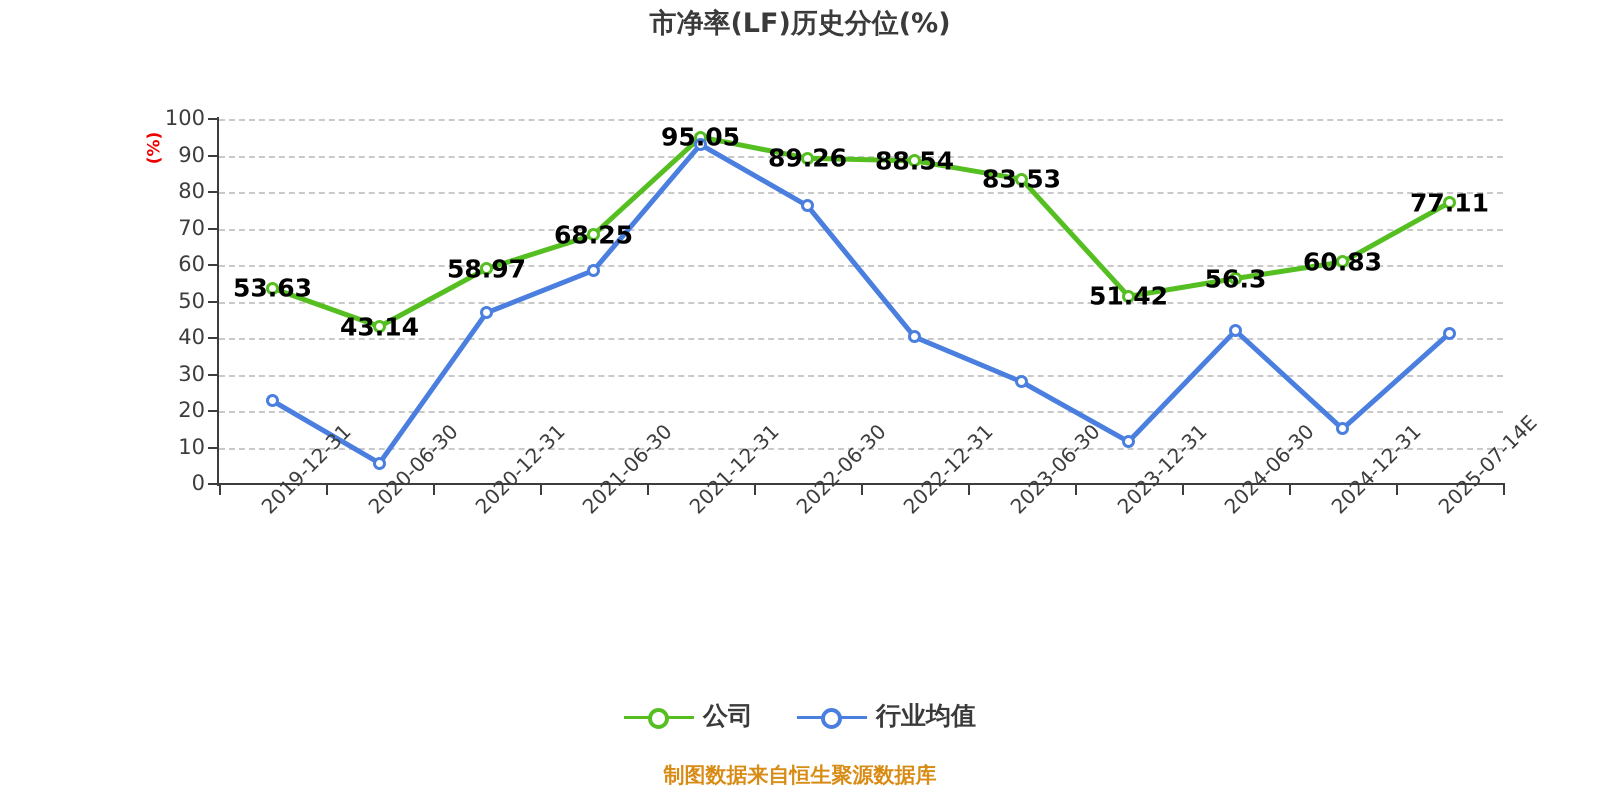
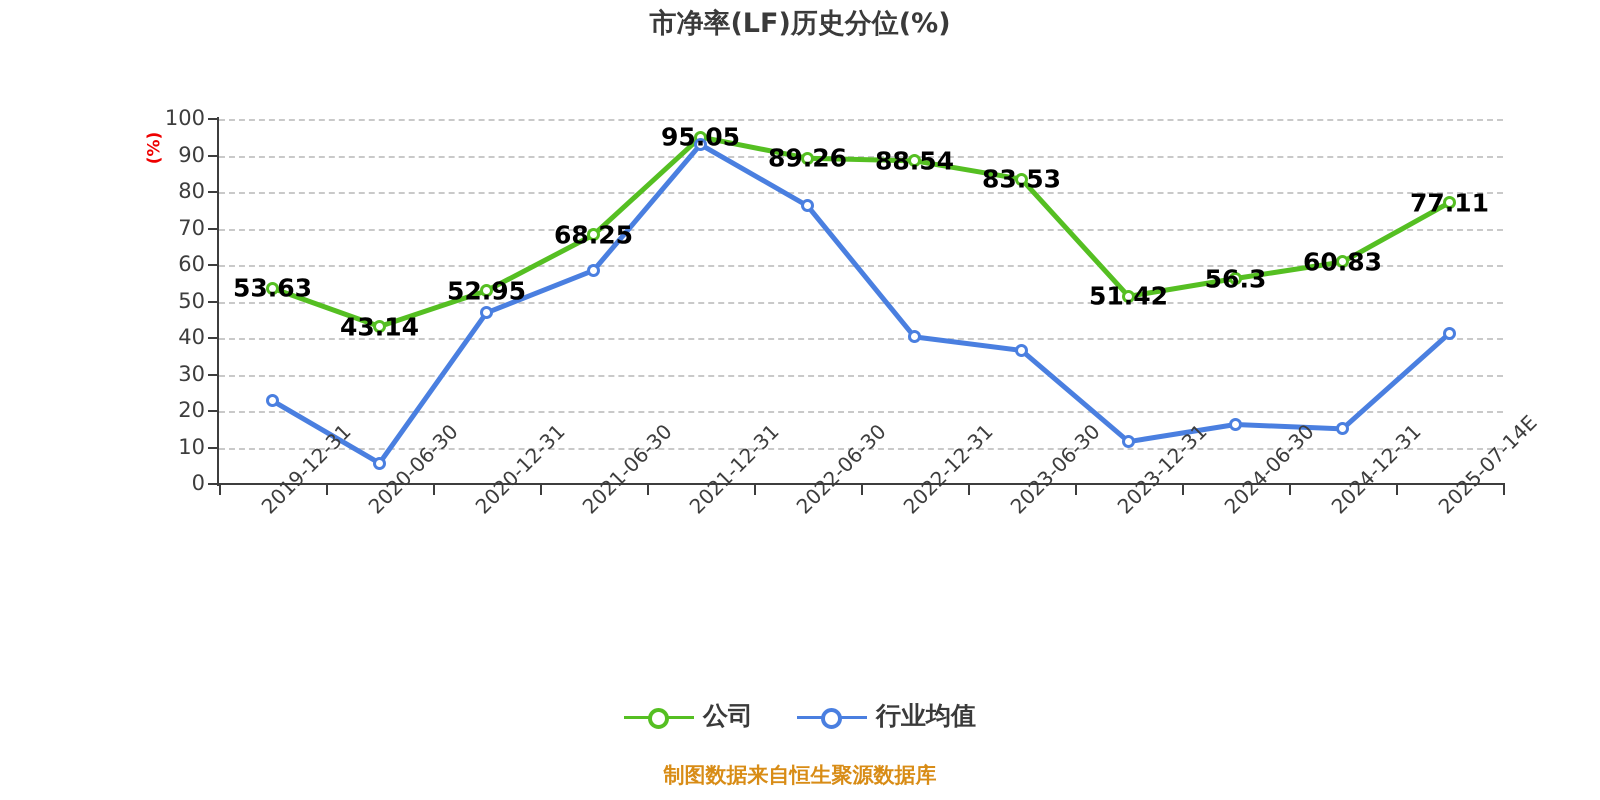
公司/2020-12-31: 58.97 -> 52.95
行业均值/2023-06-30: 28 -> 37
行业均值/2024-06-30: 42 -> 16
